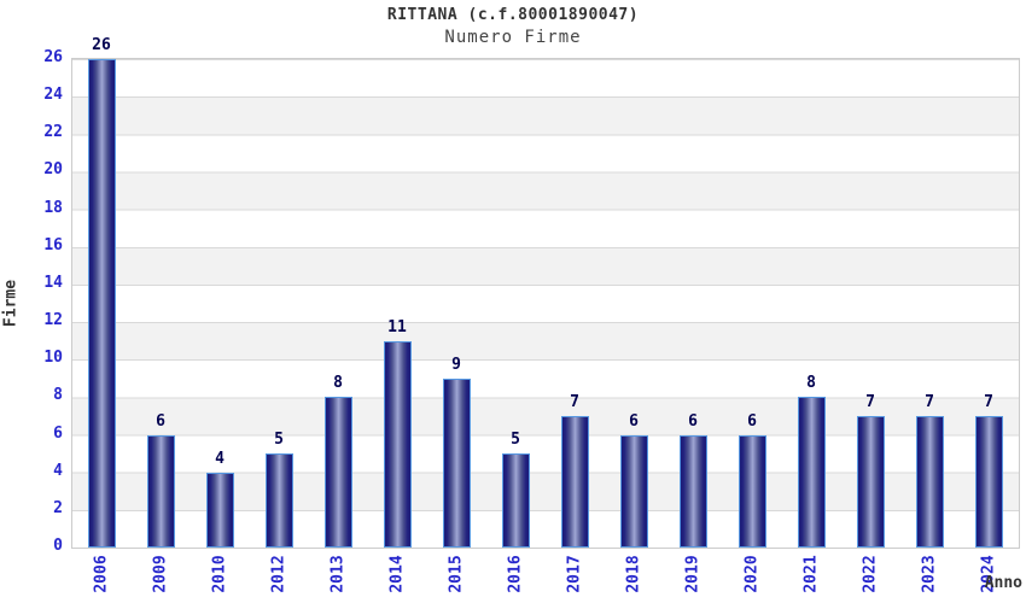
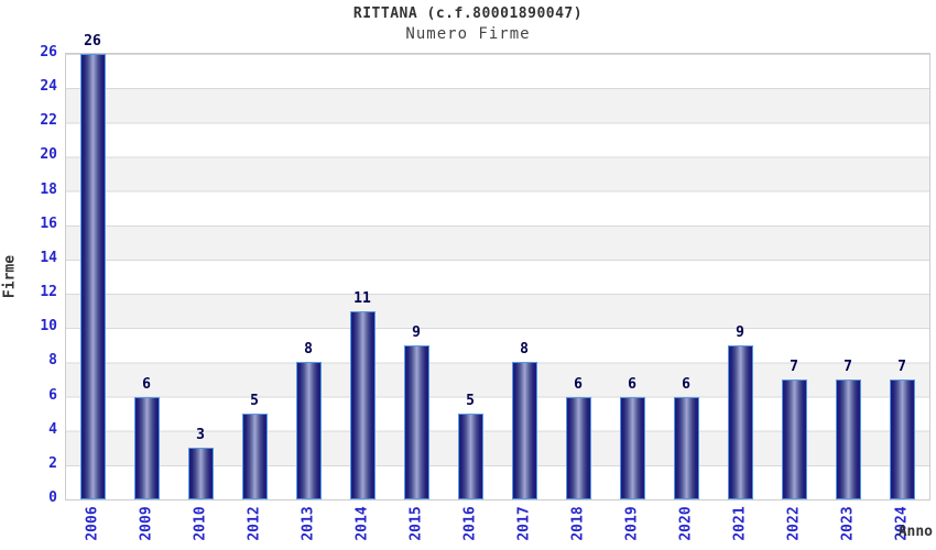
2010: 4 -> 3
2017: 7 -> 8
2021: 8 -> 9
